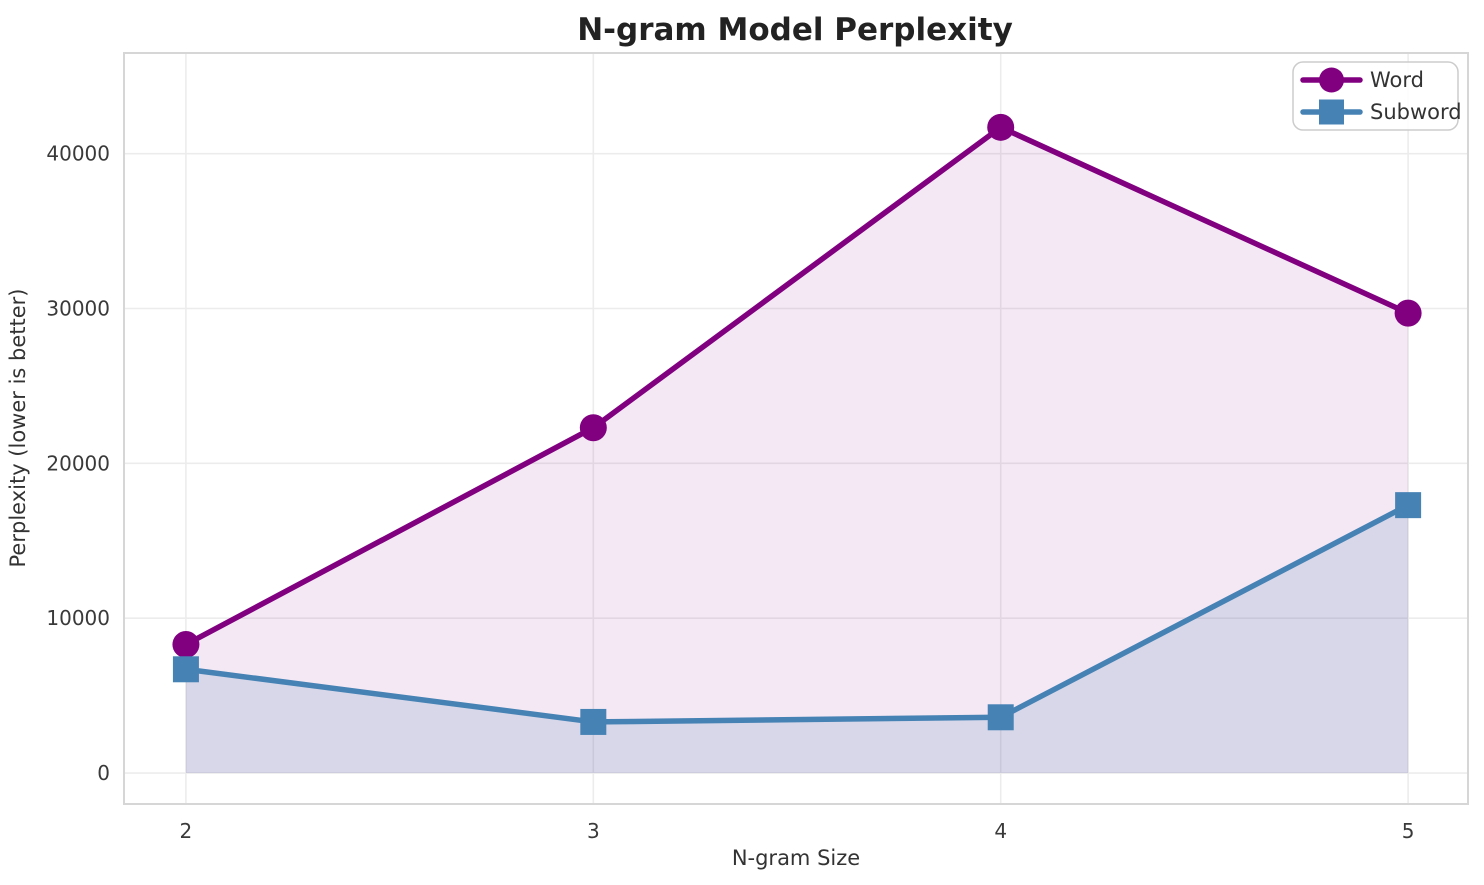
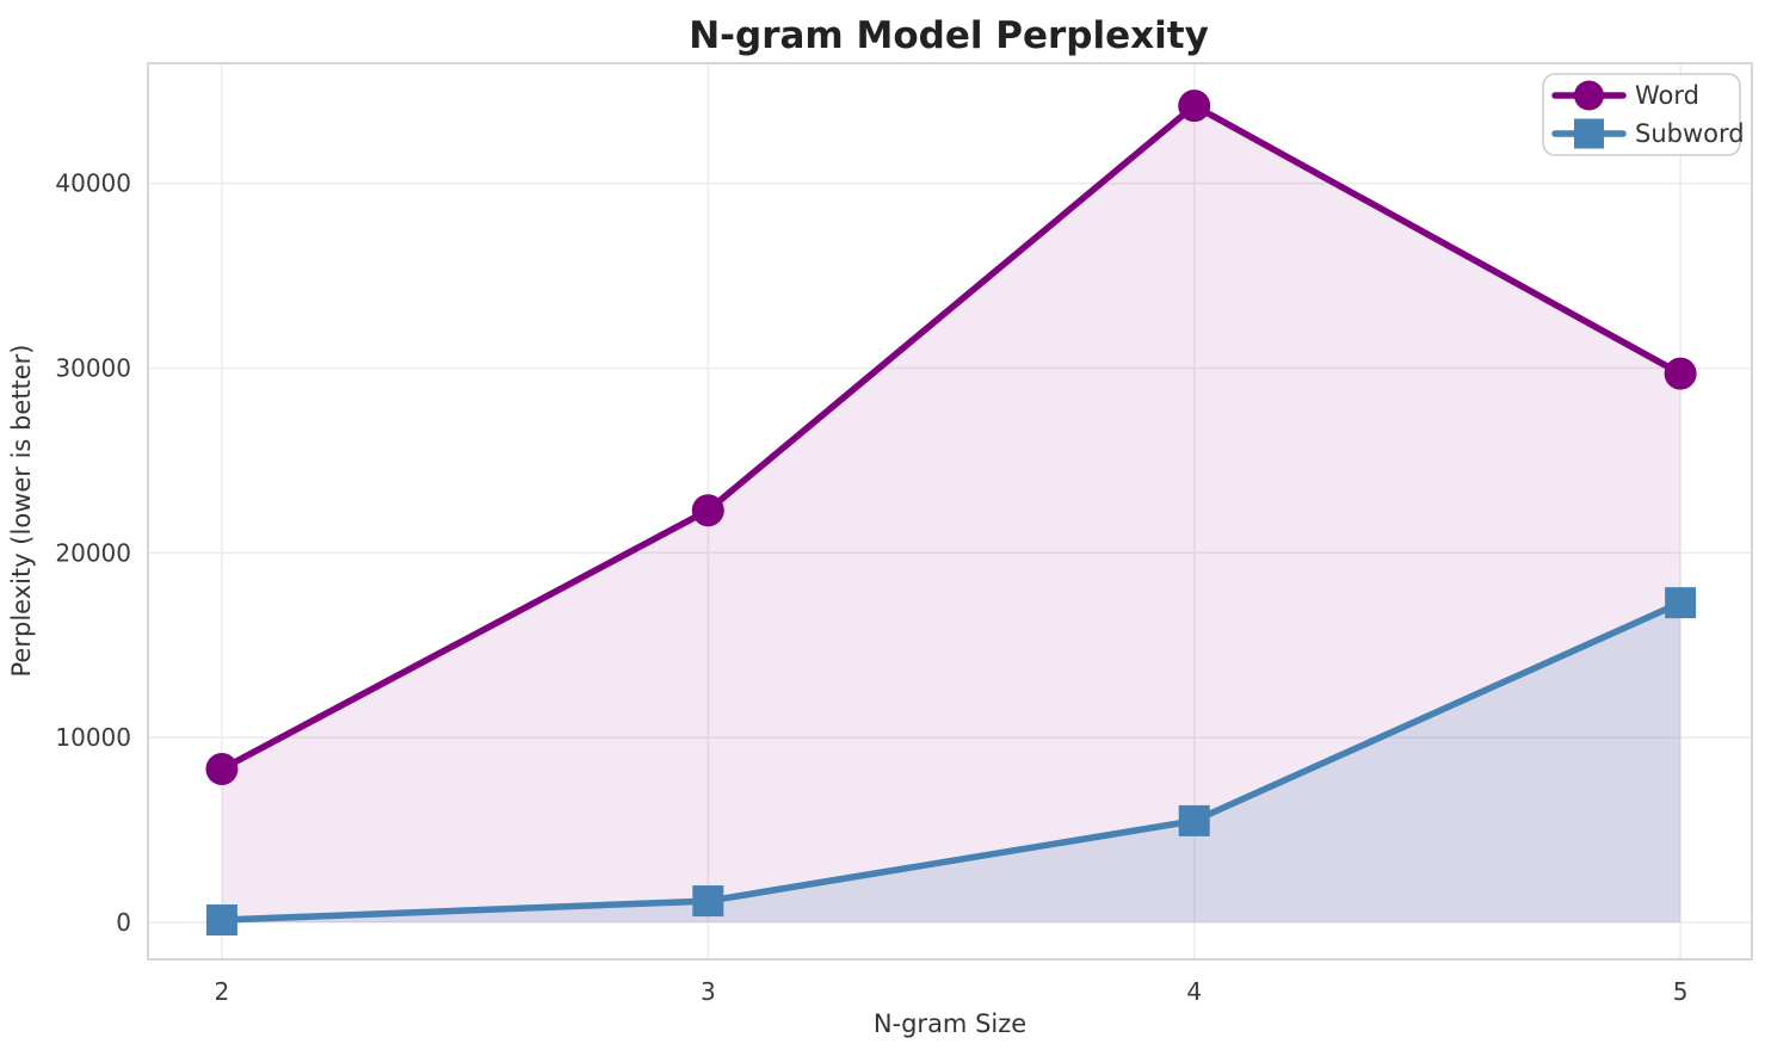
Subword/2: 6700 -> 100
Subword/3: 3300 -> 1200
Word/4: 41700 -> 44200
Subword/4: 3600 -> 5500
